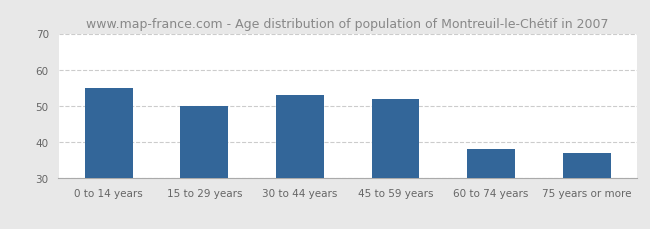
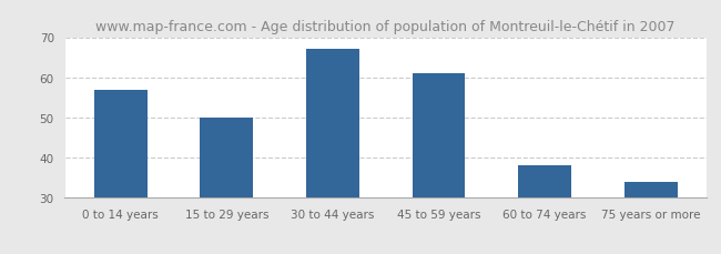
0 to 14 years: 55 -> 57
30 to 44 years: 53 -> 67
45 to 59 years: 52 -> 61
75 years or more: 37 -> 34
